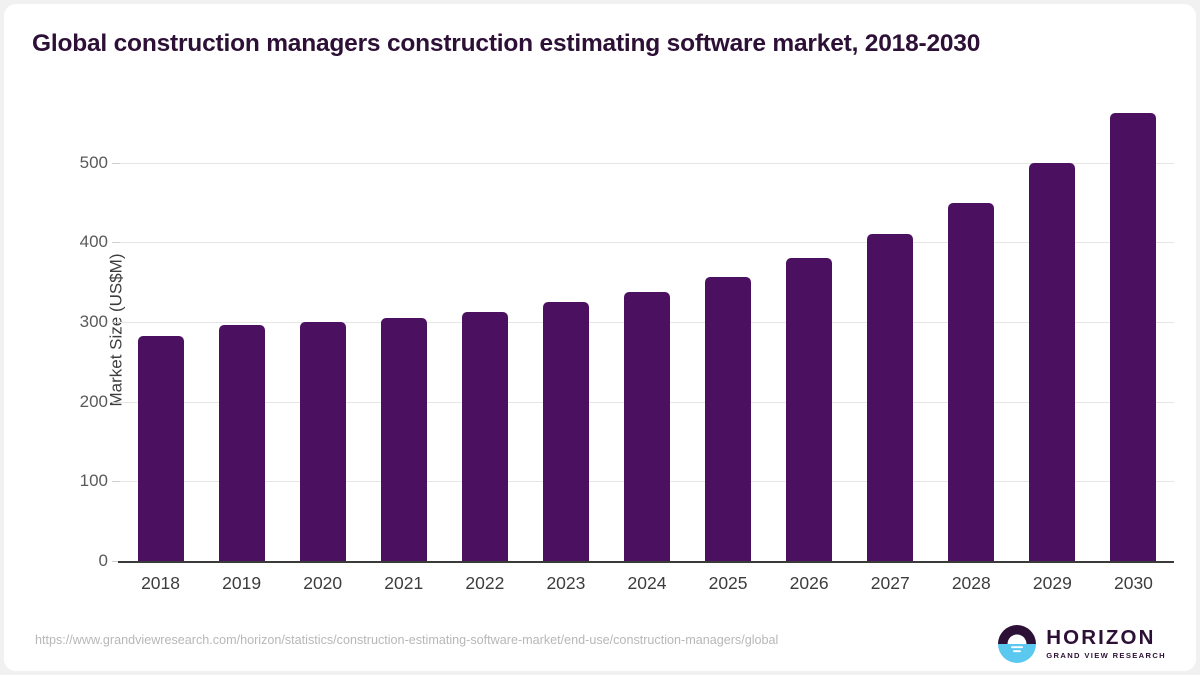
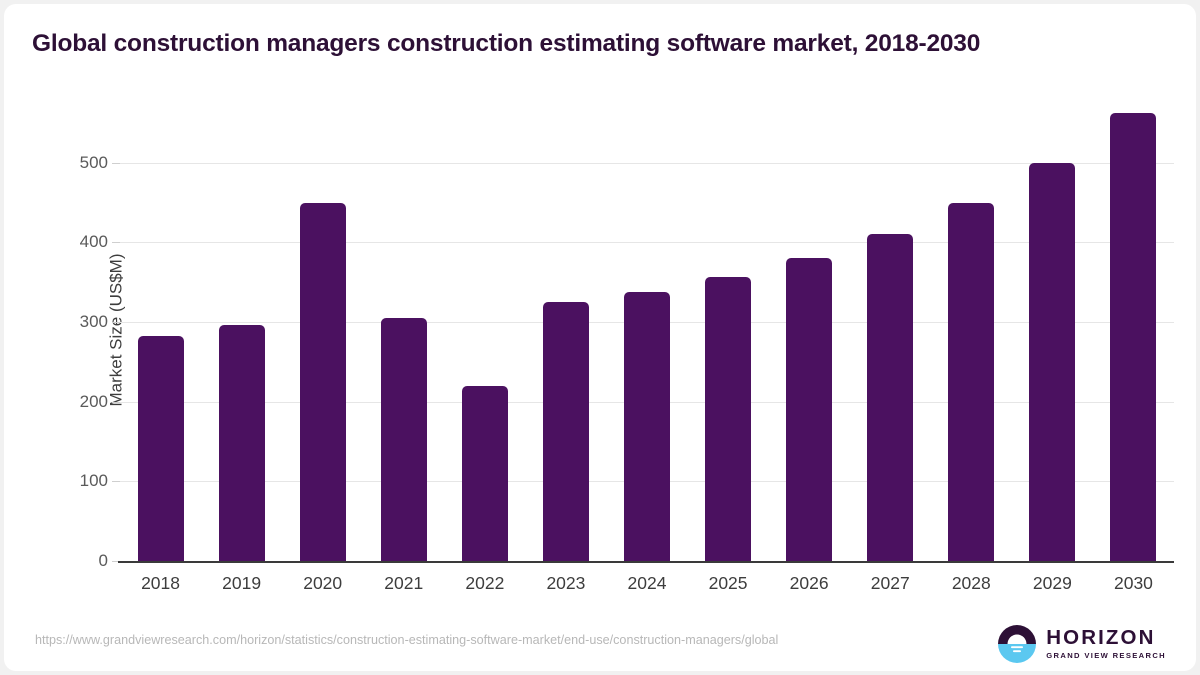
2020: 300 -> 450
2022: 310 -> 220
